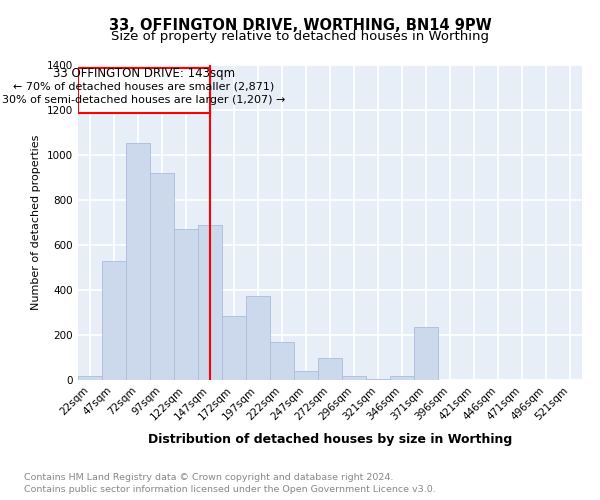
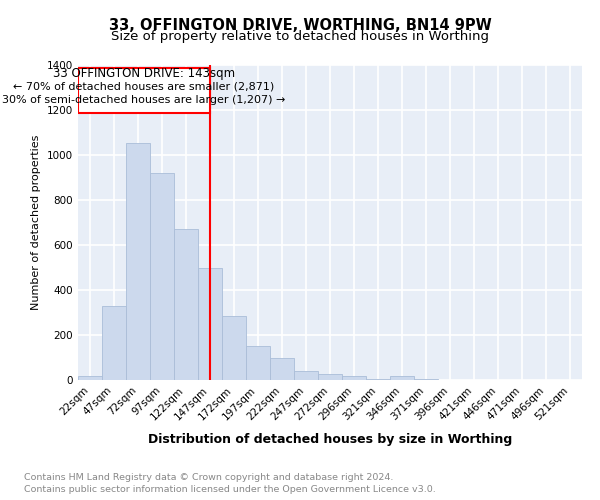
47sqm: 530 -> 330
147sqm: 690 -> 500
197sqm: 375 -> 150
222sqm: 170 -> 100
272sqm: 100 -> 25
371sqm: 235 -> 5
